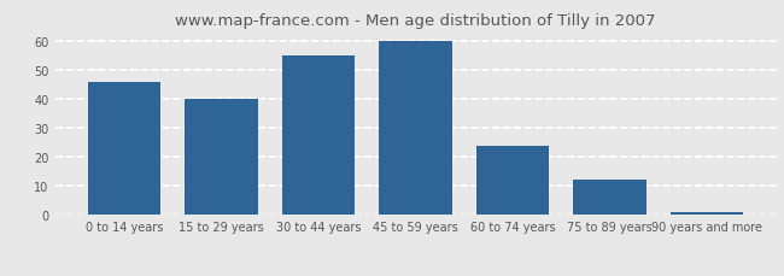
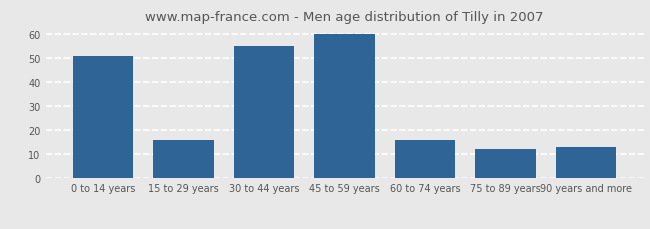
0 to 14 years: 46 -> 51
15 to 29 years: 40 -> 16
60 to 74 years: 24 -> 16
90 years and more: 1 -> 13
